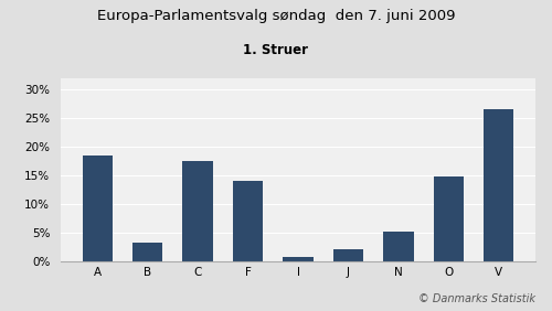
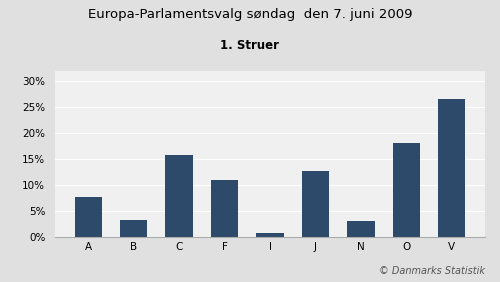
A: 18.5% -> 7.6%
C: 17.5% -> 15.8%
F: 14.0% -> 11.0%
J: 2.0% -> 12.6%
N: 5.2% -> 3.0%
O: 14.8% -> 18.0%
